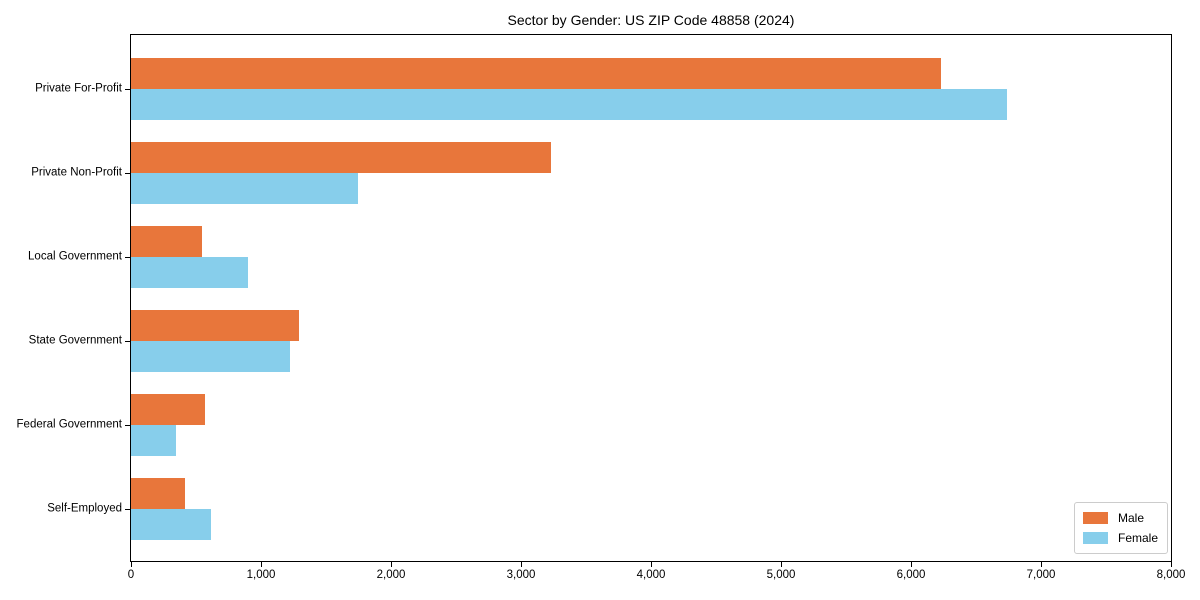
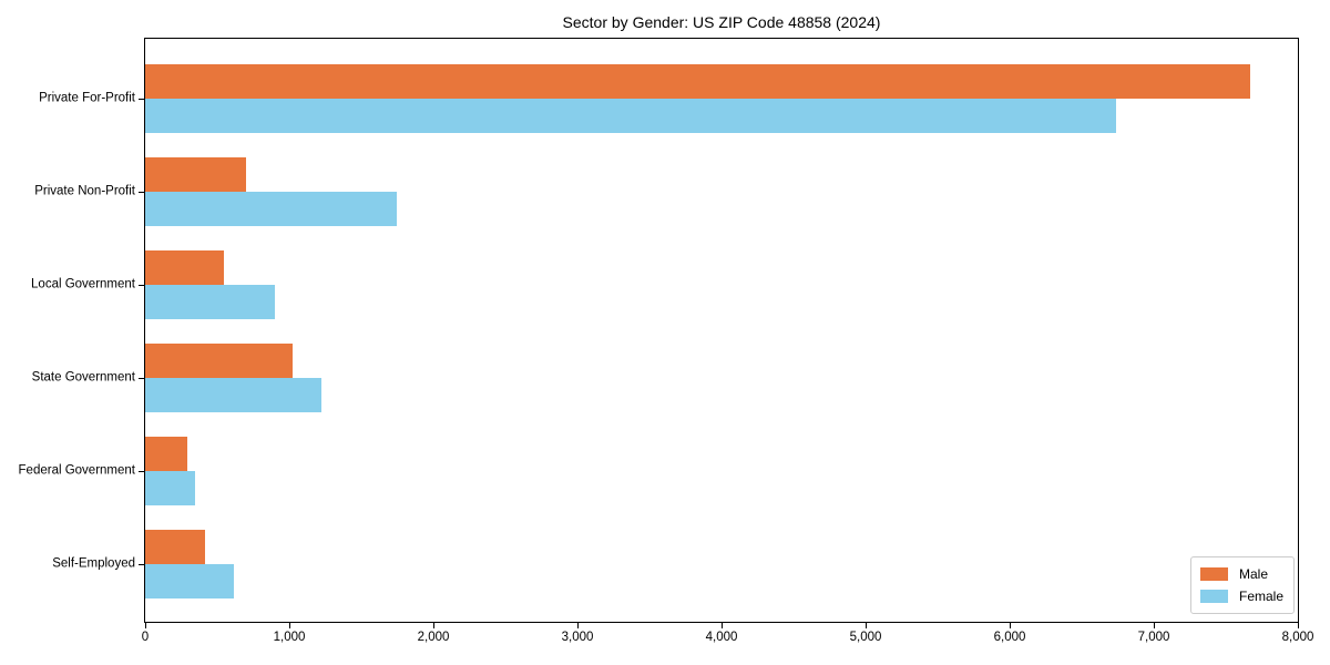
Male/Private For-Profit: 6230 -> 7670
Male/Private Non-Profit: 3230 -> 700
Male/State Government: 1290 -> 1020
Male/Federal Government: 570 -> 290
